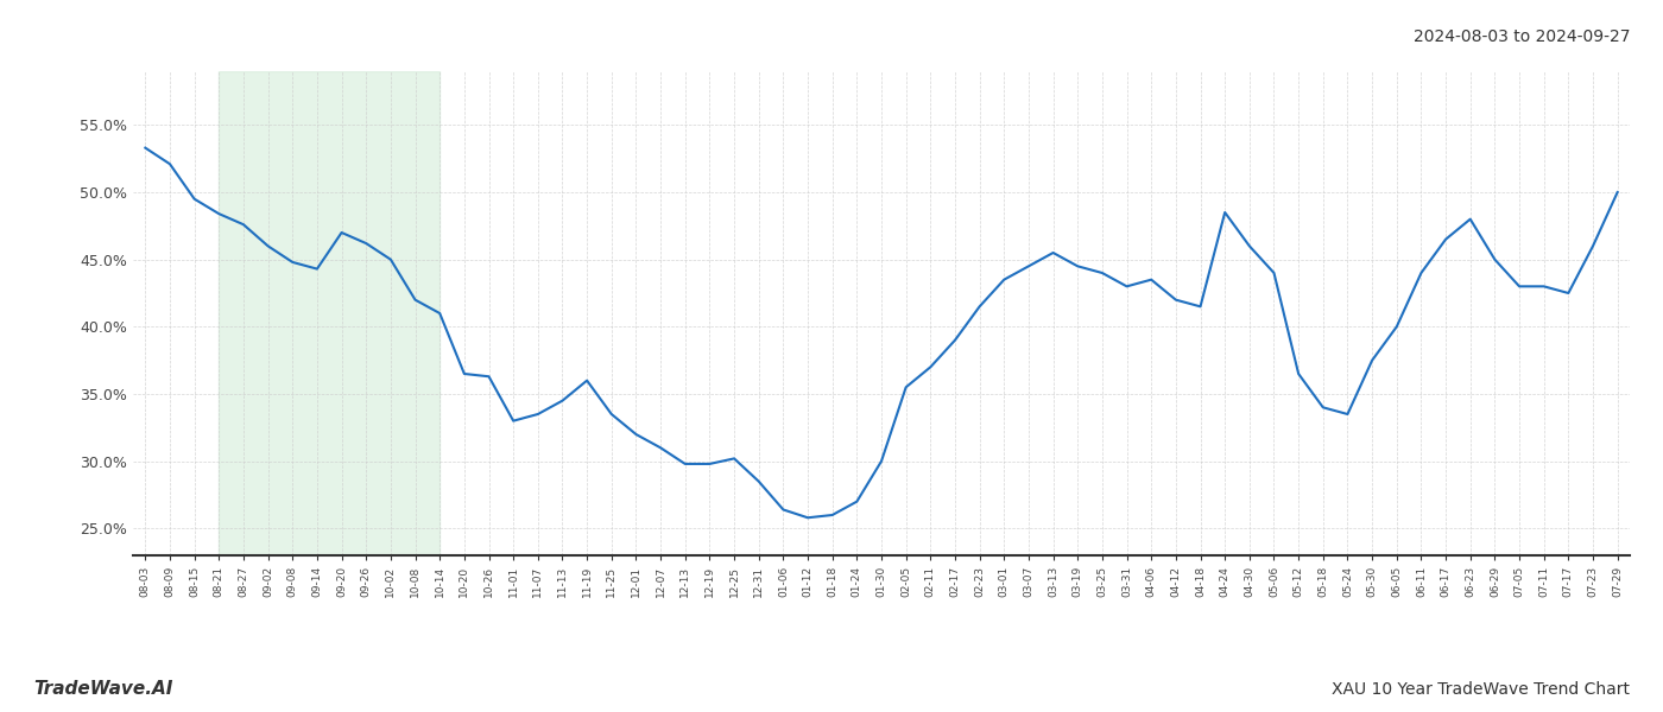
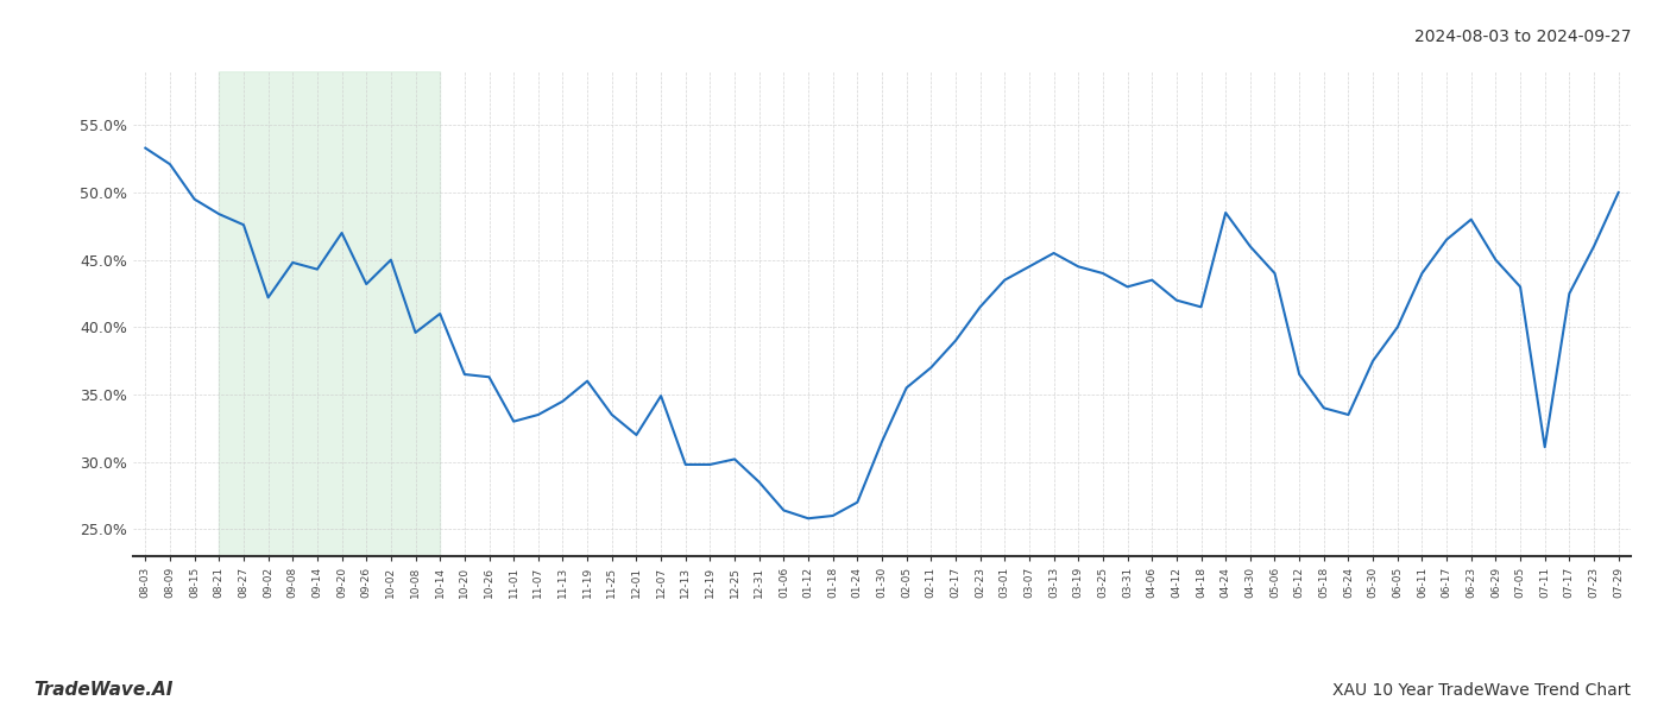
09-02: 46.0% -> 42.2%
09-26: 46.2% -> 43.2%
10-08: 42.0% -> 39.6%
12-07: 31.0% -> 34.9%
01-30: 30.0% -> 31.5%
07-11: 43.0% -> 31.1%
